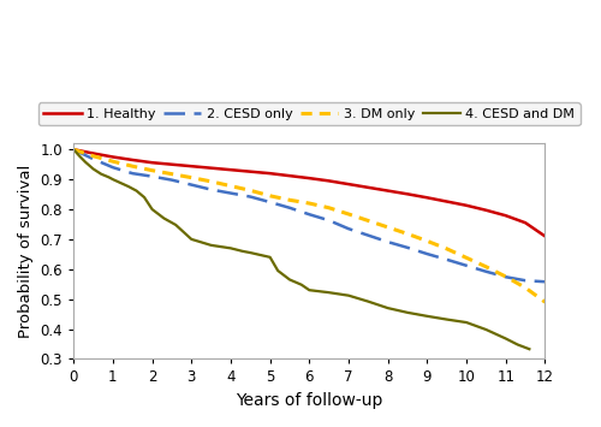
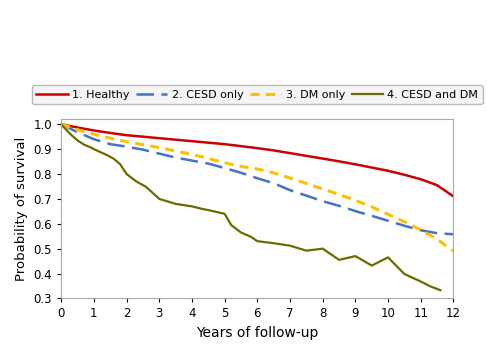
4. CESD and DM/8: 0.470 -> 0.500
4. CESD and DM/9: 0.443 -> 0.470
4. CESD and DM/10: 0.422 -> 0.465
